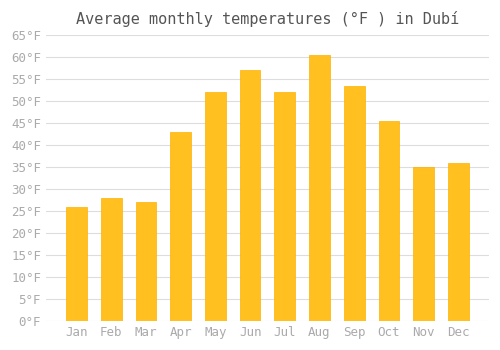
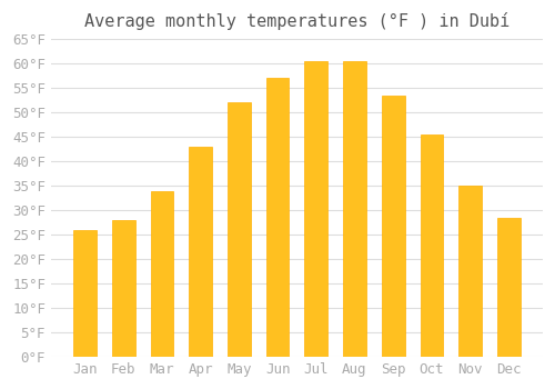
Mar: 27.0°F -> 34.0°F
Jul: 52.0°F -> 60.5°F
Dec: 36.0°F -> 28.5°F
